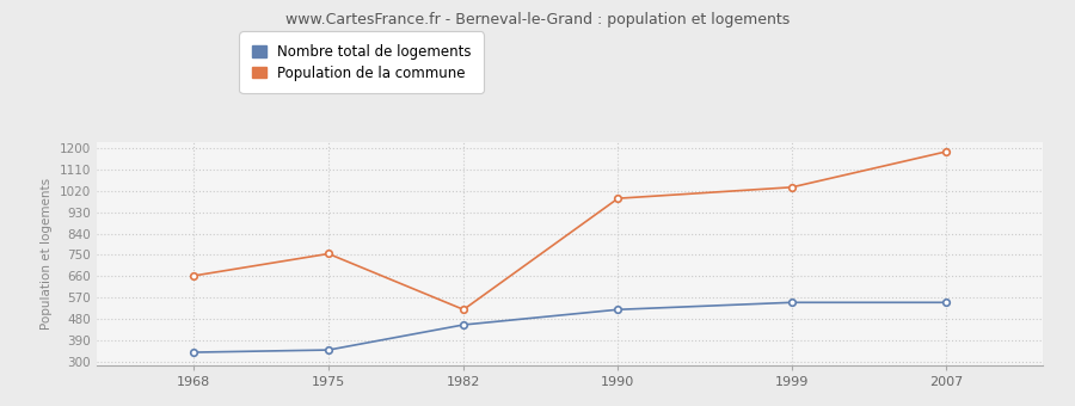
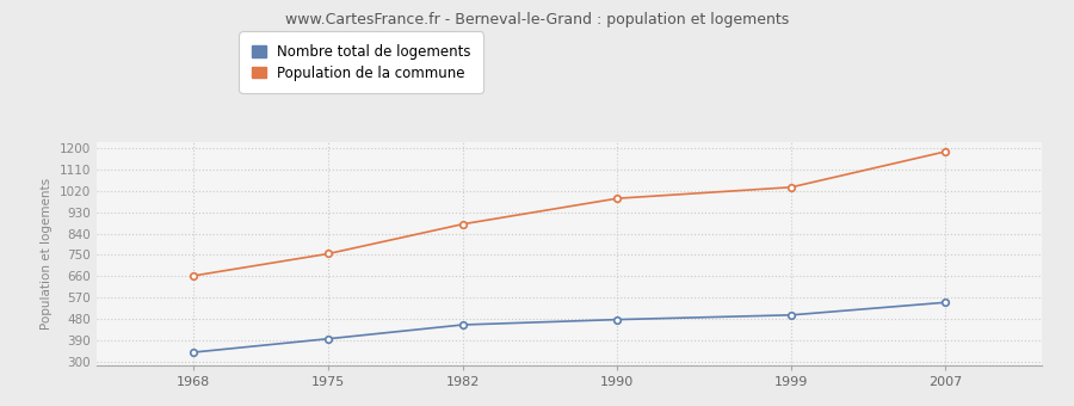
Nombre total de logements/1975: 350 -> 400
Population de la commune/1982: 520 -> 880
Nombre total de logements/1990: 520 -> 480
Nombre total de logements/1999: 550 -> 500
